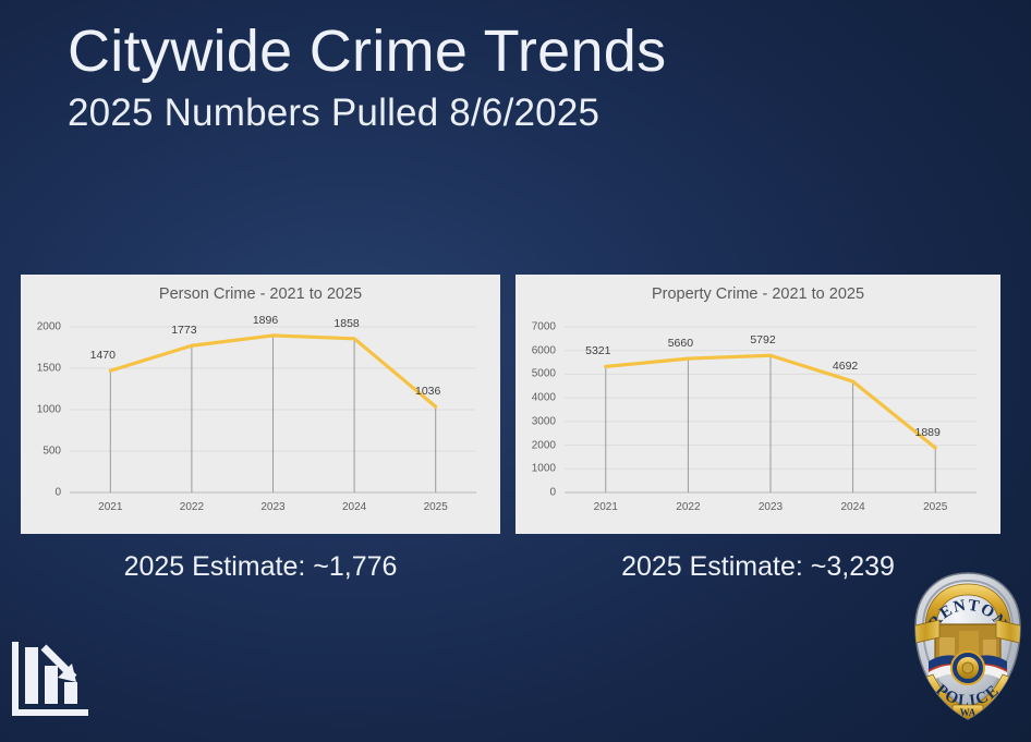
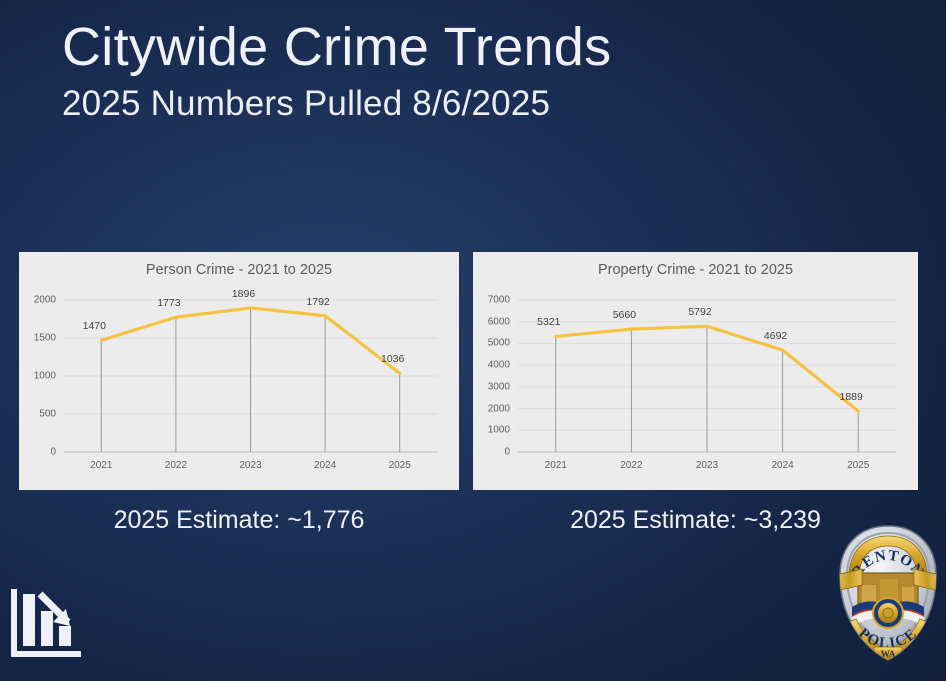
Person Crime - 2021 to 2025/2024: 1858 -> 1792
